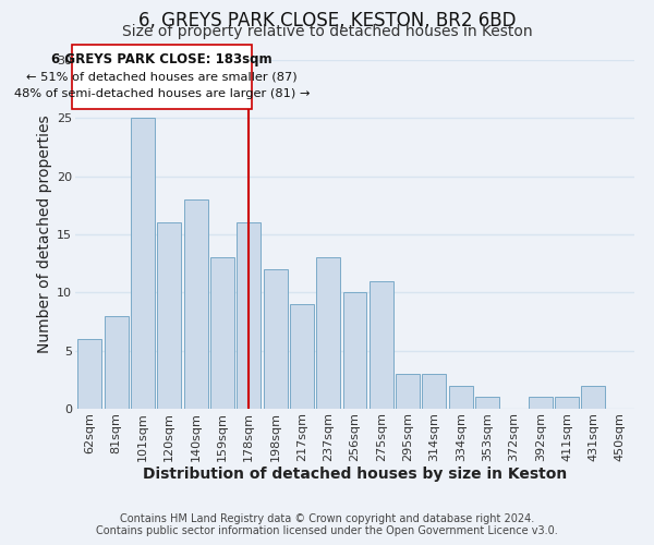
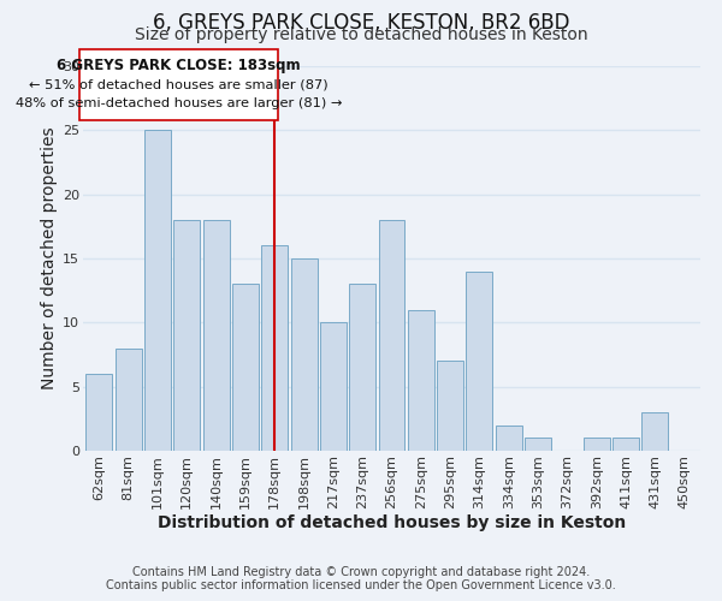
120sqm: 16 -> 18
198sqm: 12 -> 15
217sqm: 9 -> 10
256sqm: 10 -> 18
295sqm: 3 -> 7
314sqm: 3 -> 14
431sqm: 2 -> 3
